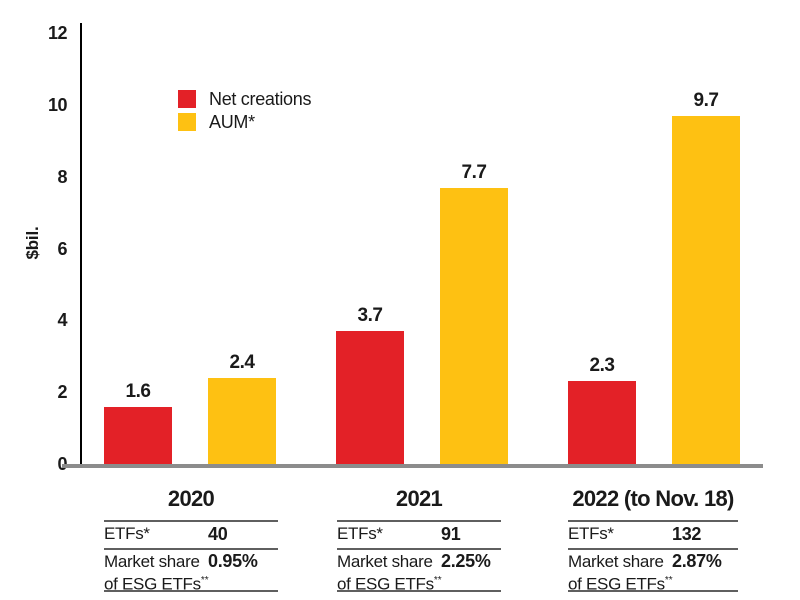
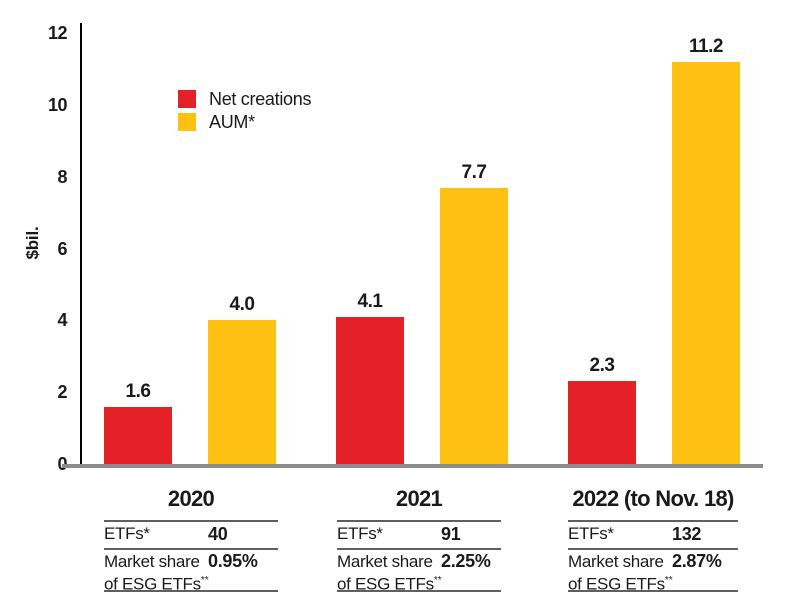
AUM*/2020: 2.4 -> 4.0
Net creations/2021: 3.7 -> 4.1
AUM*/2022 (to Nov. 18): 9.7 -> 11.2
